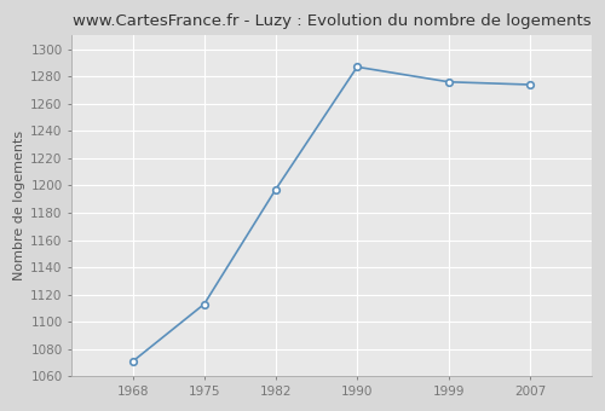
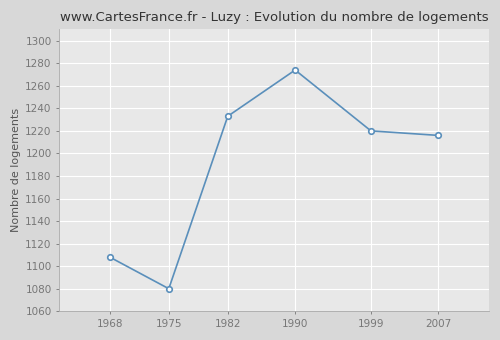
1968: 1071 -> 1108
1975: 1113 -> 1080
1982: 1197 -> 1233
1990: 1287 -> 1274
1999: 1276 -> 1220
2007: 1274 -> 1216
